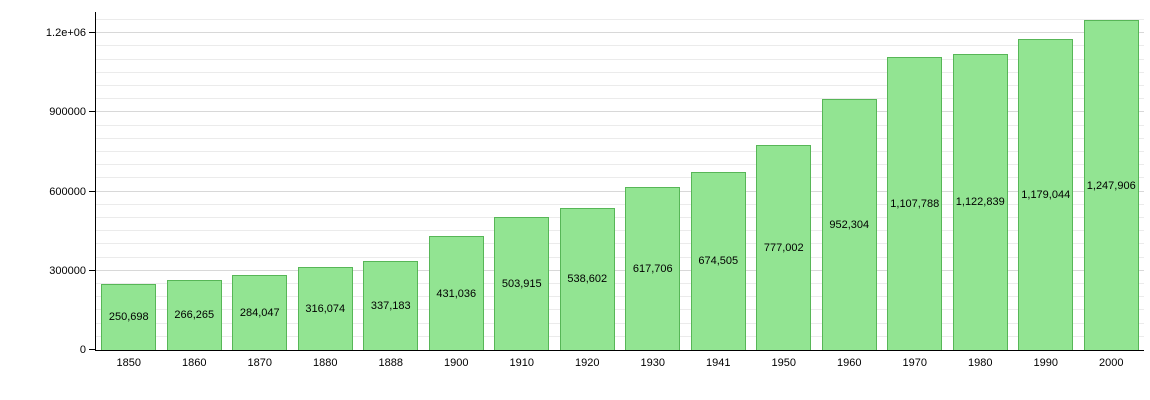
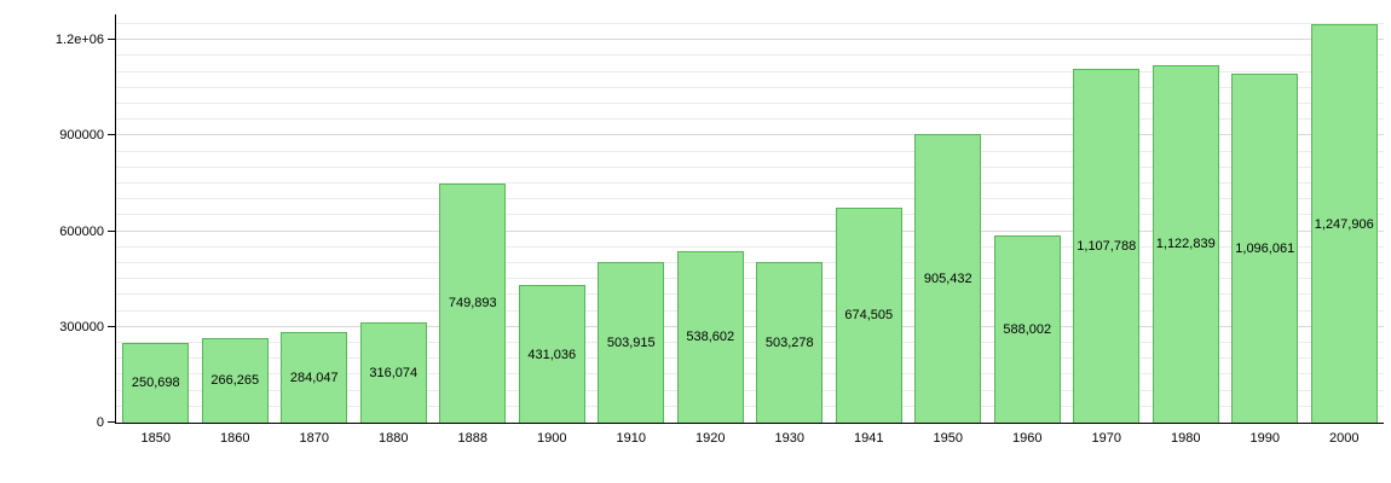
1888: 337,183 -> 749,893
1930: 617,706 -> 503,278
1950: 777,002 -> 905,432
1960: 952,304 -> 588,002
1990: 1,179,044 -> 1,096,061
